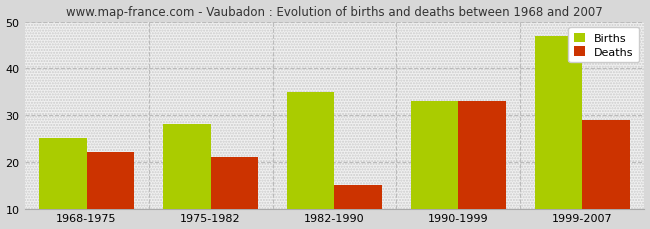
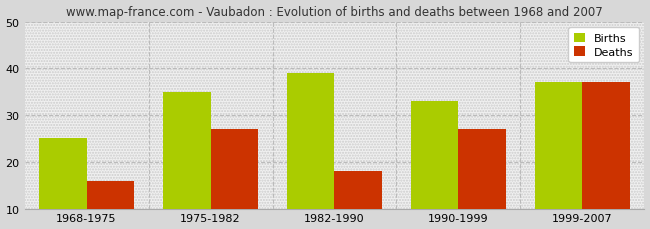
Deaths/1968-1975: 22 -> 16
Births/1975-1982: 28 -> 35
Deaths/1975-1982: 21 -> 27
Births/1982-1990: 35 -> 39
Deaths/1982-1990: 15 -> 18
Deaths/1990-1999: 33 -> 27
Births/1999-2007: 47 -> 37
Deaths/1999-2007: 29 -> 37
